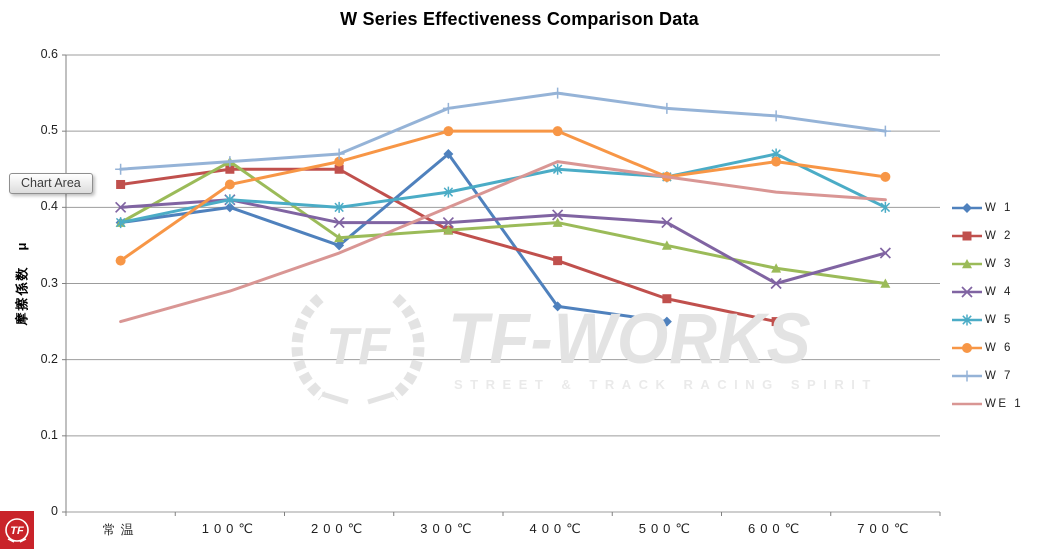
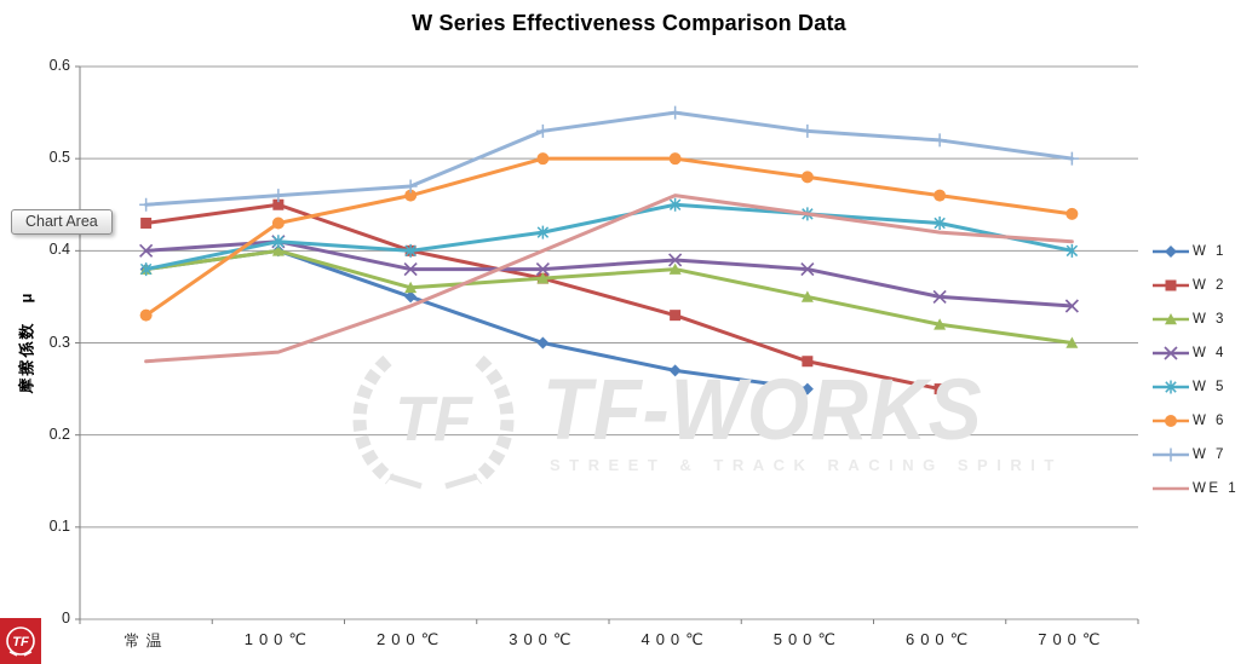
WE 1/常温: 0.25 -> 0.28
W 3/100℃: 0.46 -> 0.40
W 2/200℃: 0.45 -> 0.40
W 1/300℃: 0.47 -> 0.30
W 6/500℃: 0.44 -> 0.48
W 4/600℃: 0.30 -> 0.35
W 5/600℃: 0.47 -> 0.43
